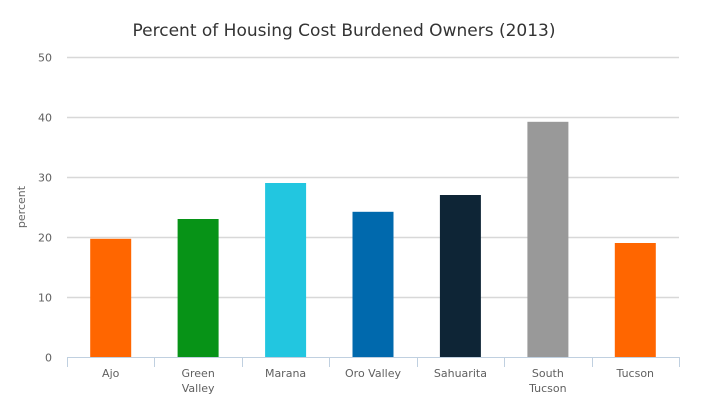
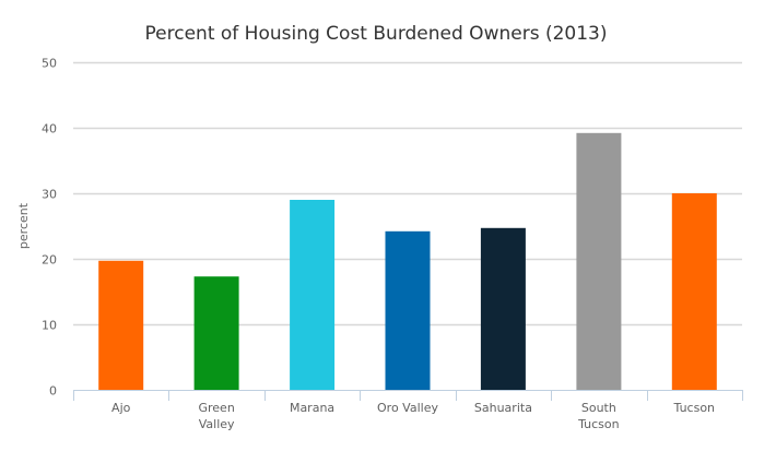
Green Valley: 23 -> 17
Sahuarita: 27 -> 25
Tucson: 19 -> 30
